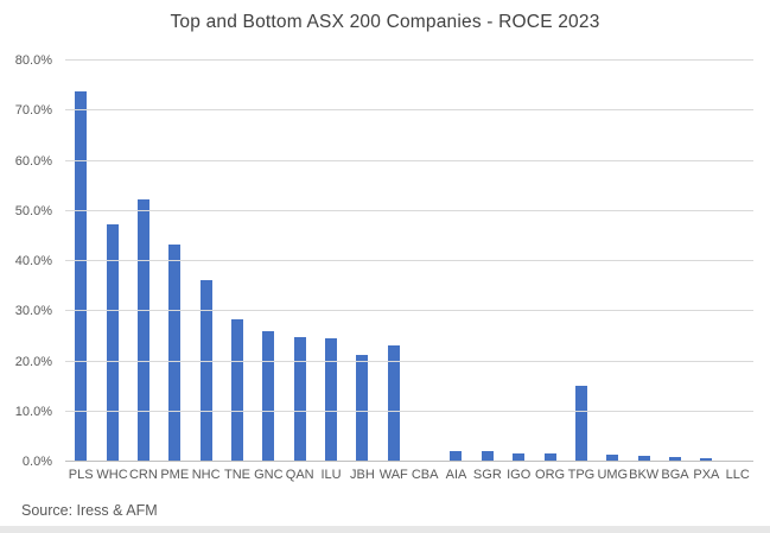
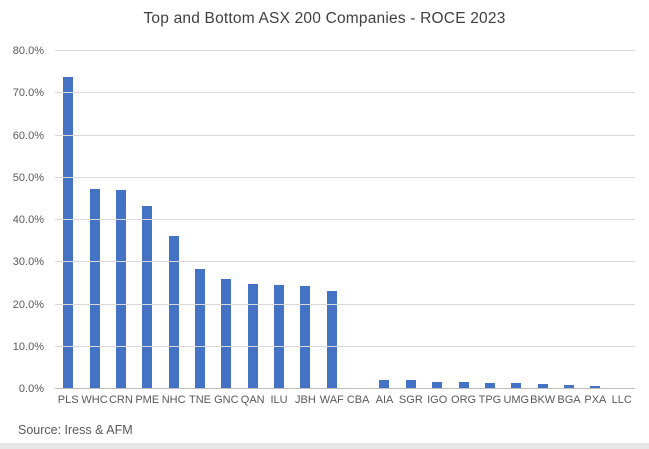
CRN: 52% -> 47%
JBH: 21% -> 24%
TPG: 15% -> 1%
